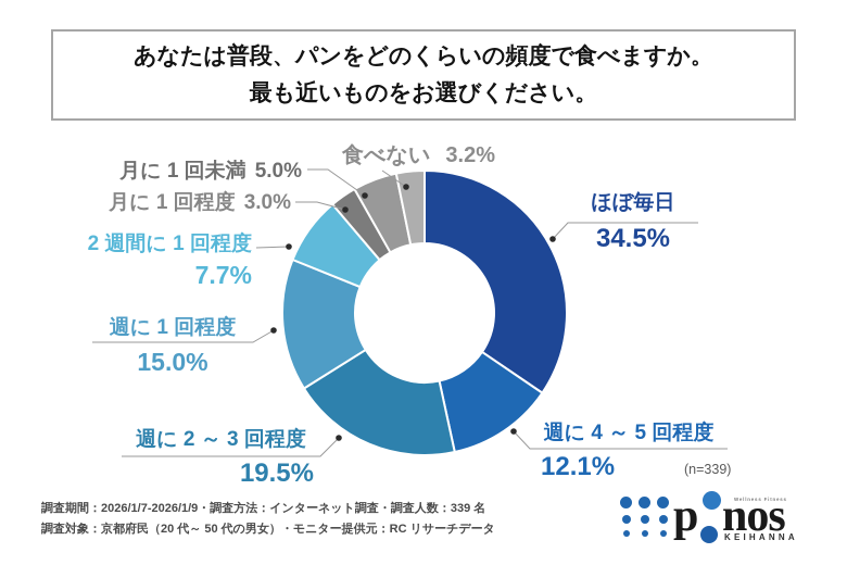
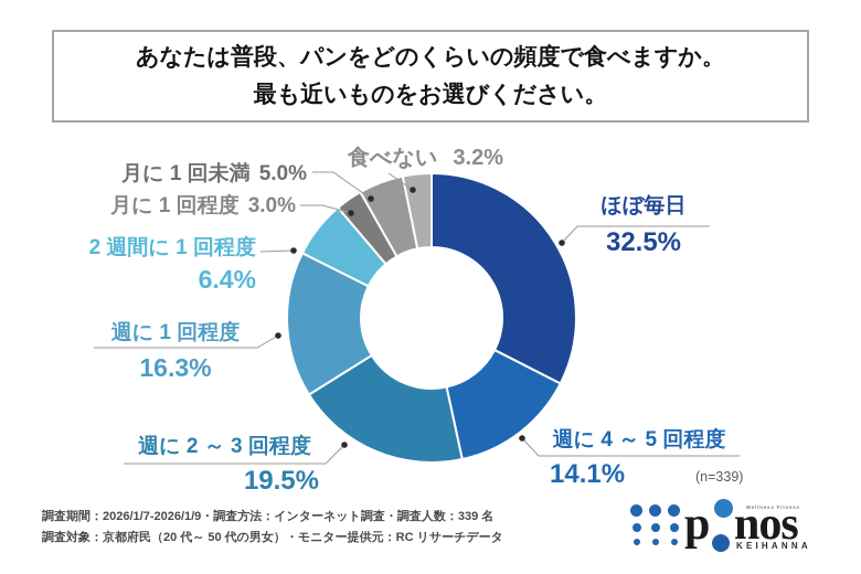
ほぼ毎日: 34.5% -> 32.5%
週に 4 ～ 5 回程度: 12.1% -> 14.1%
週に 1 回程度: 15.0% -> 16.3%
2 週間に 1 回程度: 7.7% -> 6.4%
